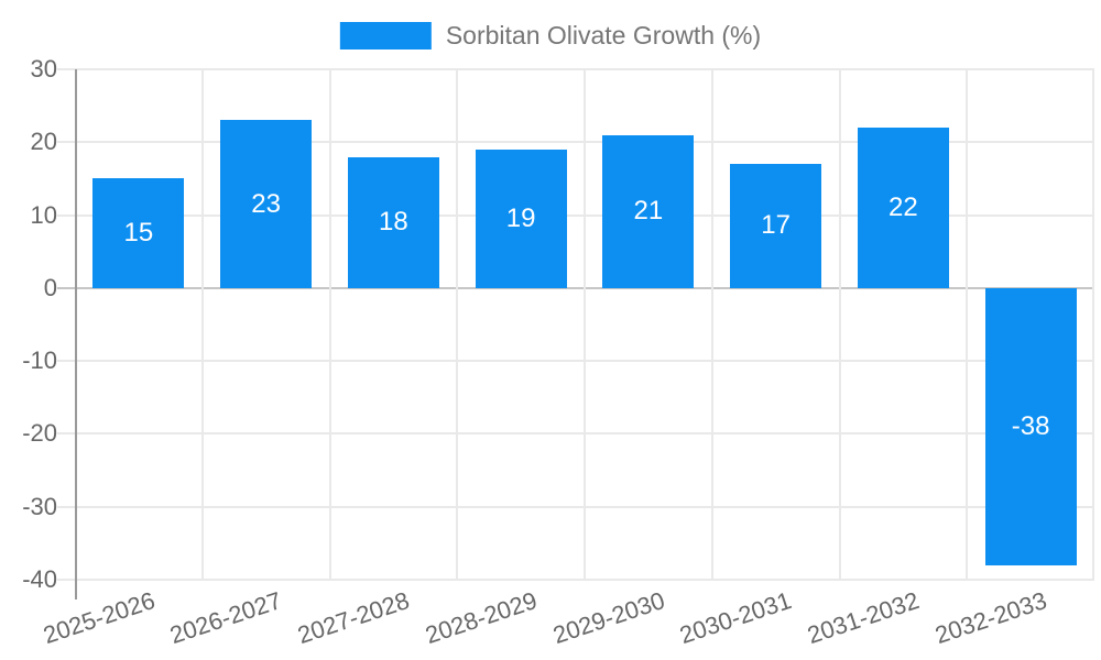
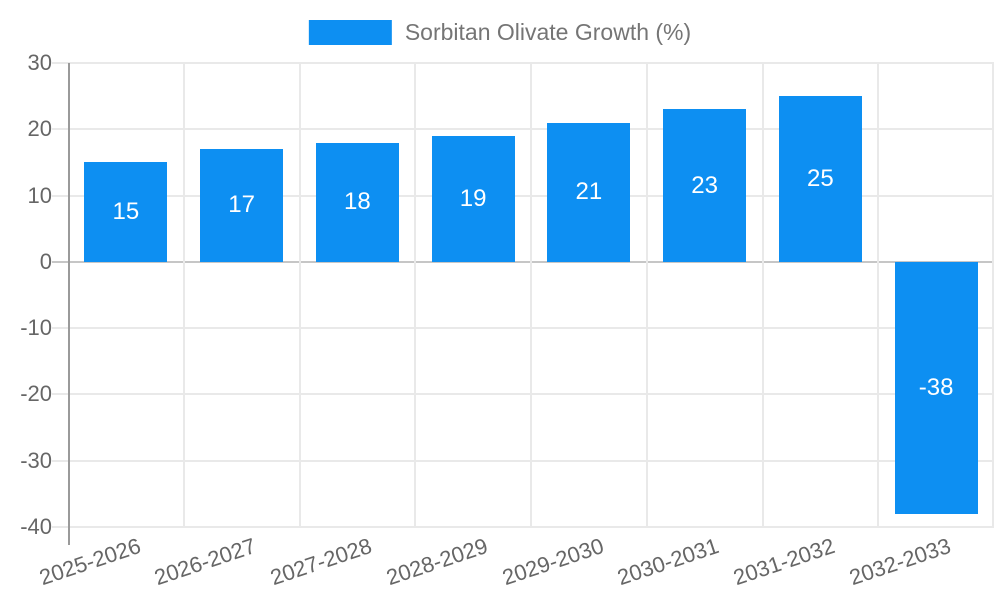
2026-2027: 23 -> 17
2030-2031: 17 -> 23
2031-2032: 22 -> 25
